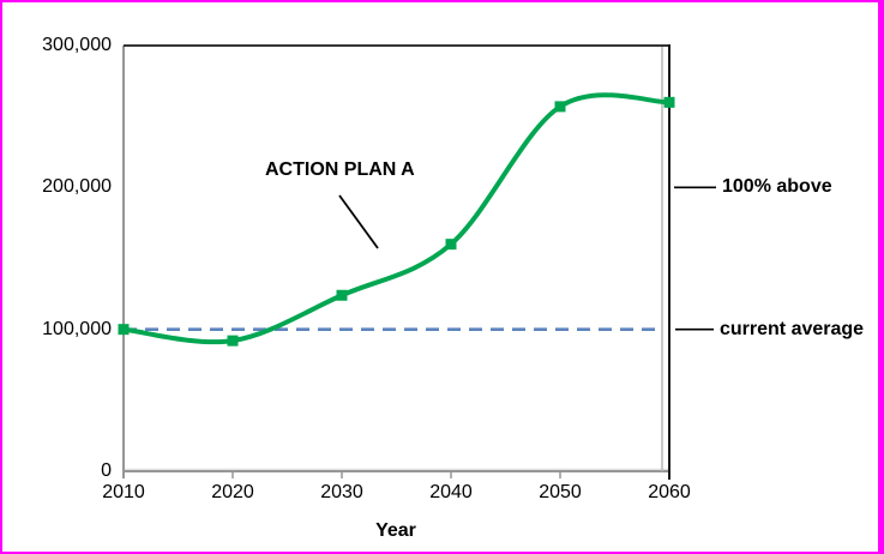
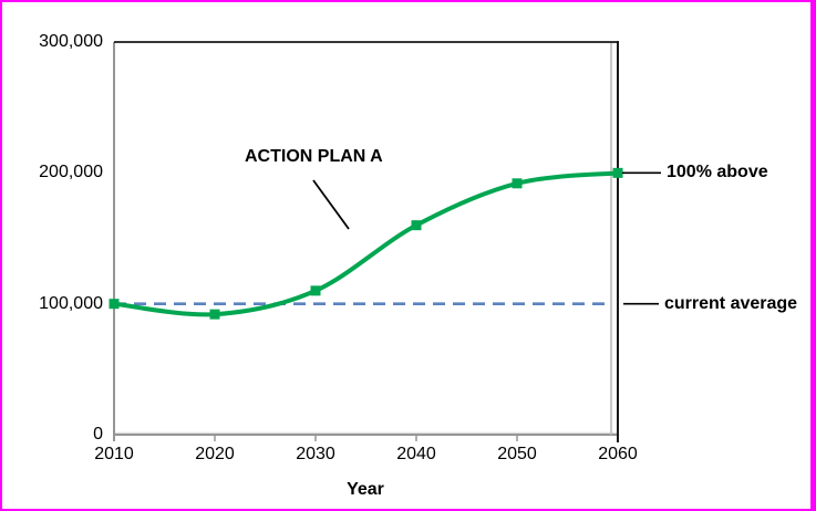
2030: 124000 -> 110000
2050: 257000 -> 192000
2060: 260000 -> 200000
